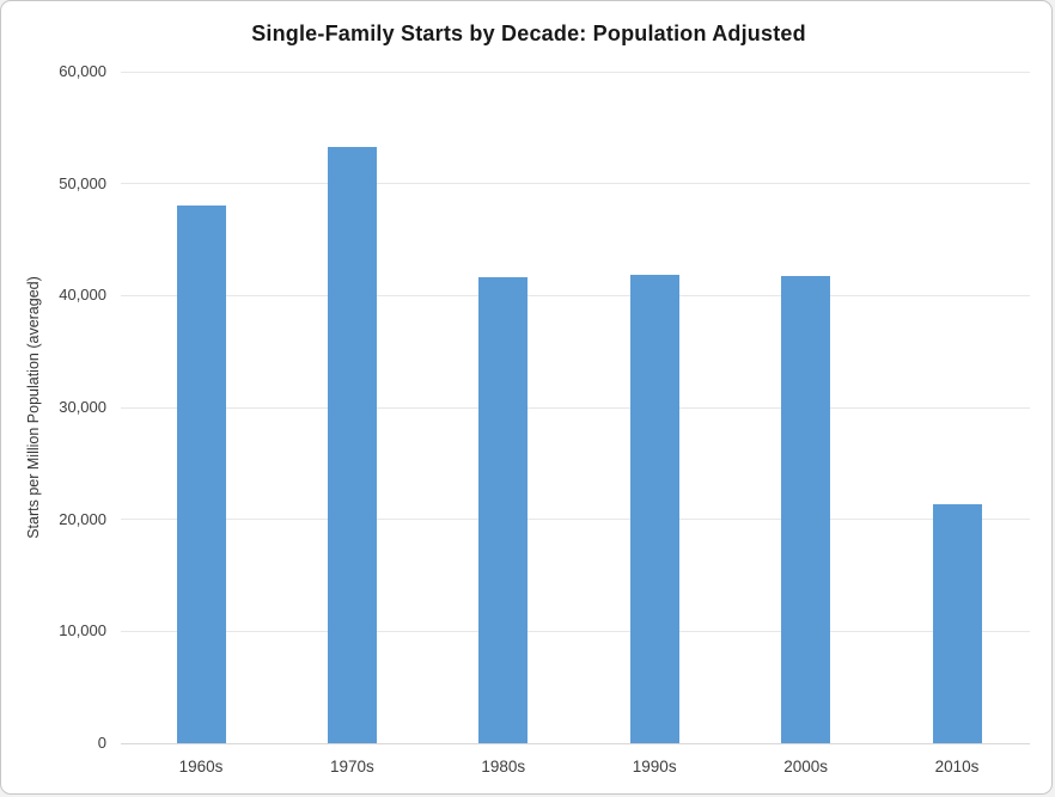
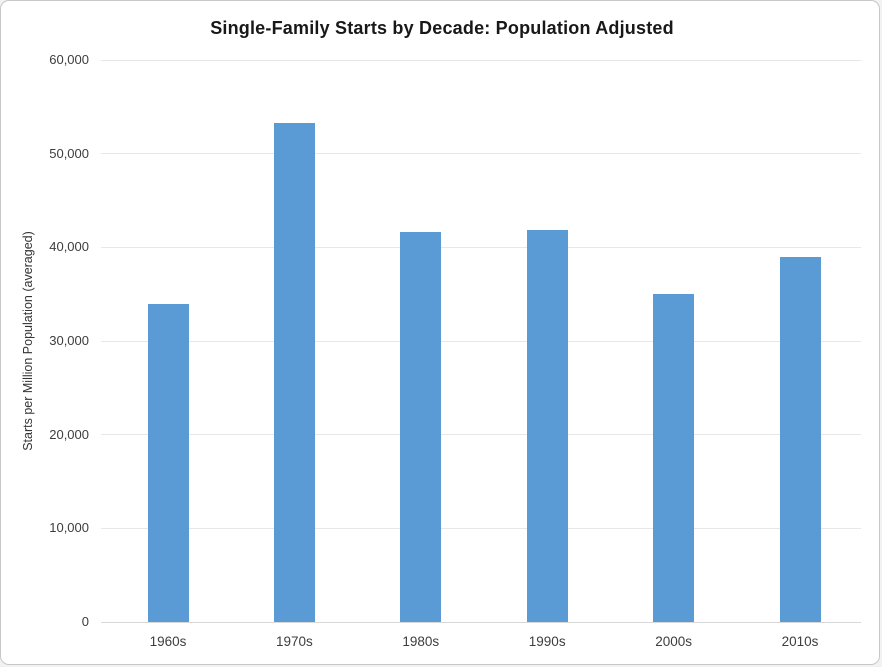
1960s: 48000 -> 34000
2000s: 42000 -> 35000
2010s: 21000 -> 39000
